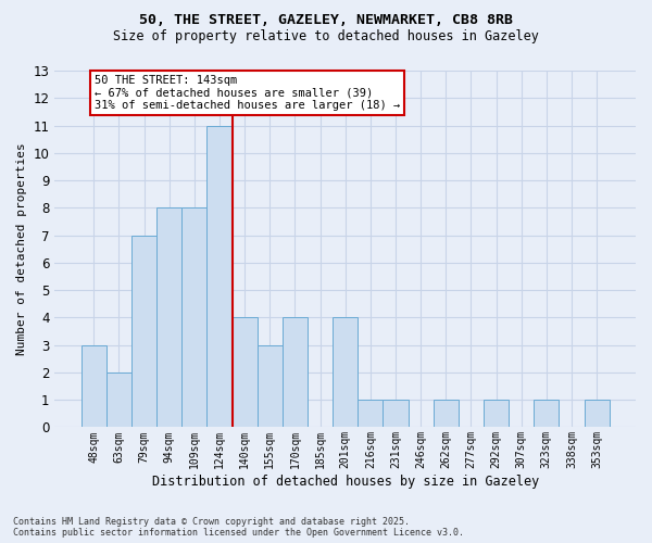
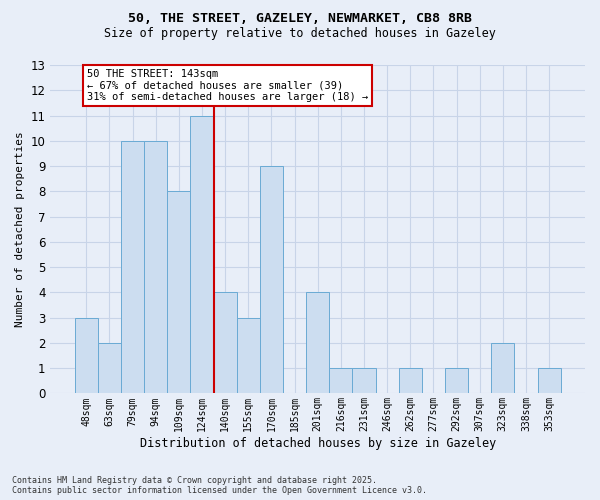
79sqm: 7 -> 10
94sqm: 8 -> 10
170sqm: 4 -> 9
323sqm: 1 -> 2
